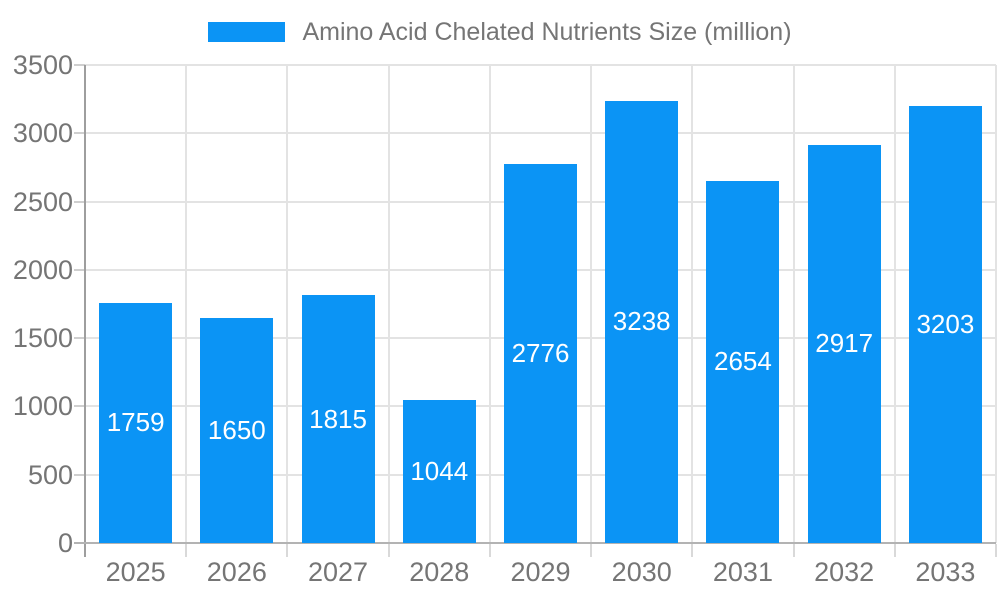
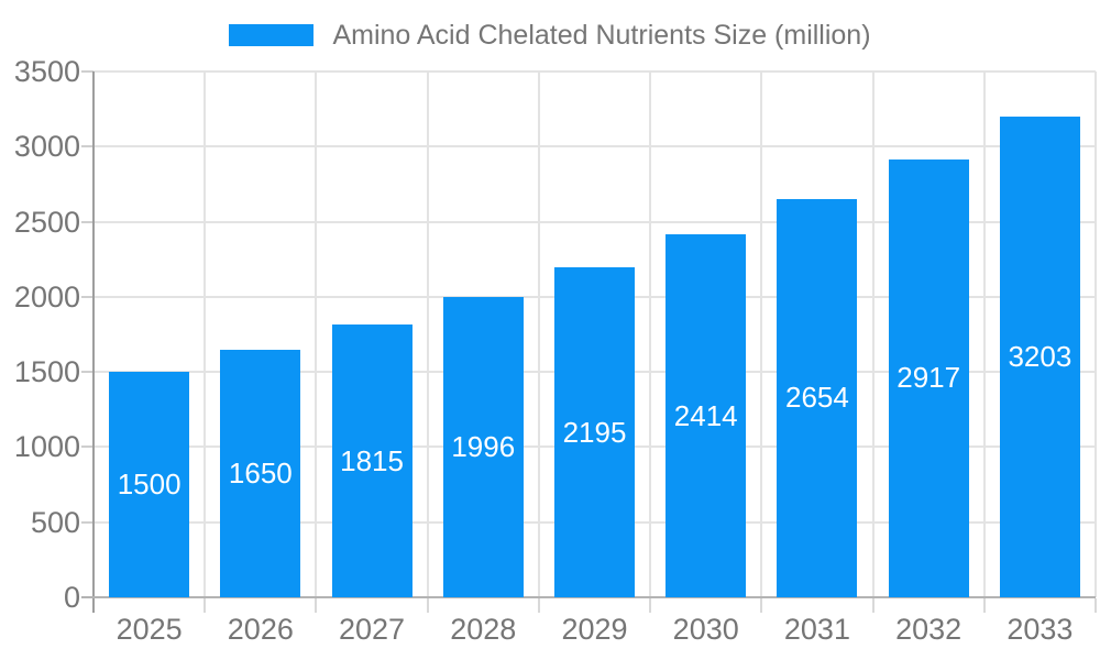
2025: 1759 -> 1500
2028: 1044 -> 1996
2029: 2776 -> 2195
2030: 3238 -> 2414
